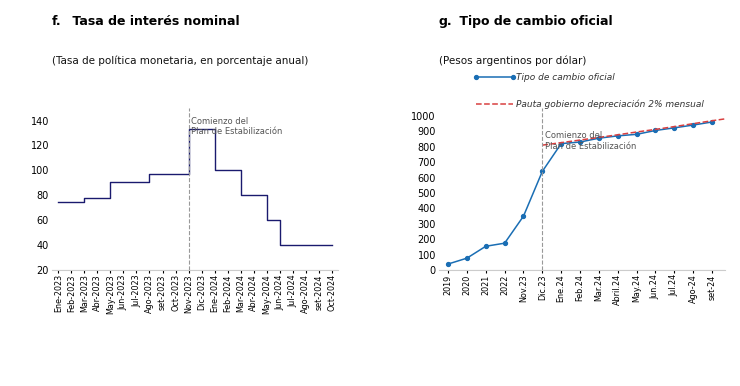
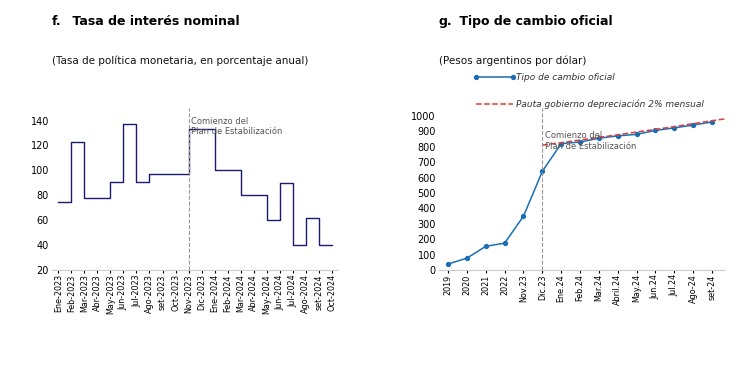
Feb-2023: 75 -> 123
Jun-2023: 91 -> 137
Jun-2024: 40 -> 90
Ago-2024: 40 -> 62
